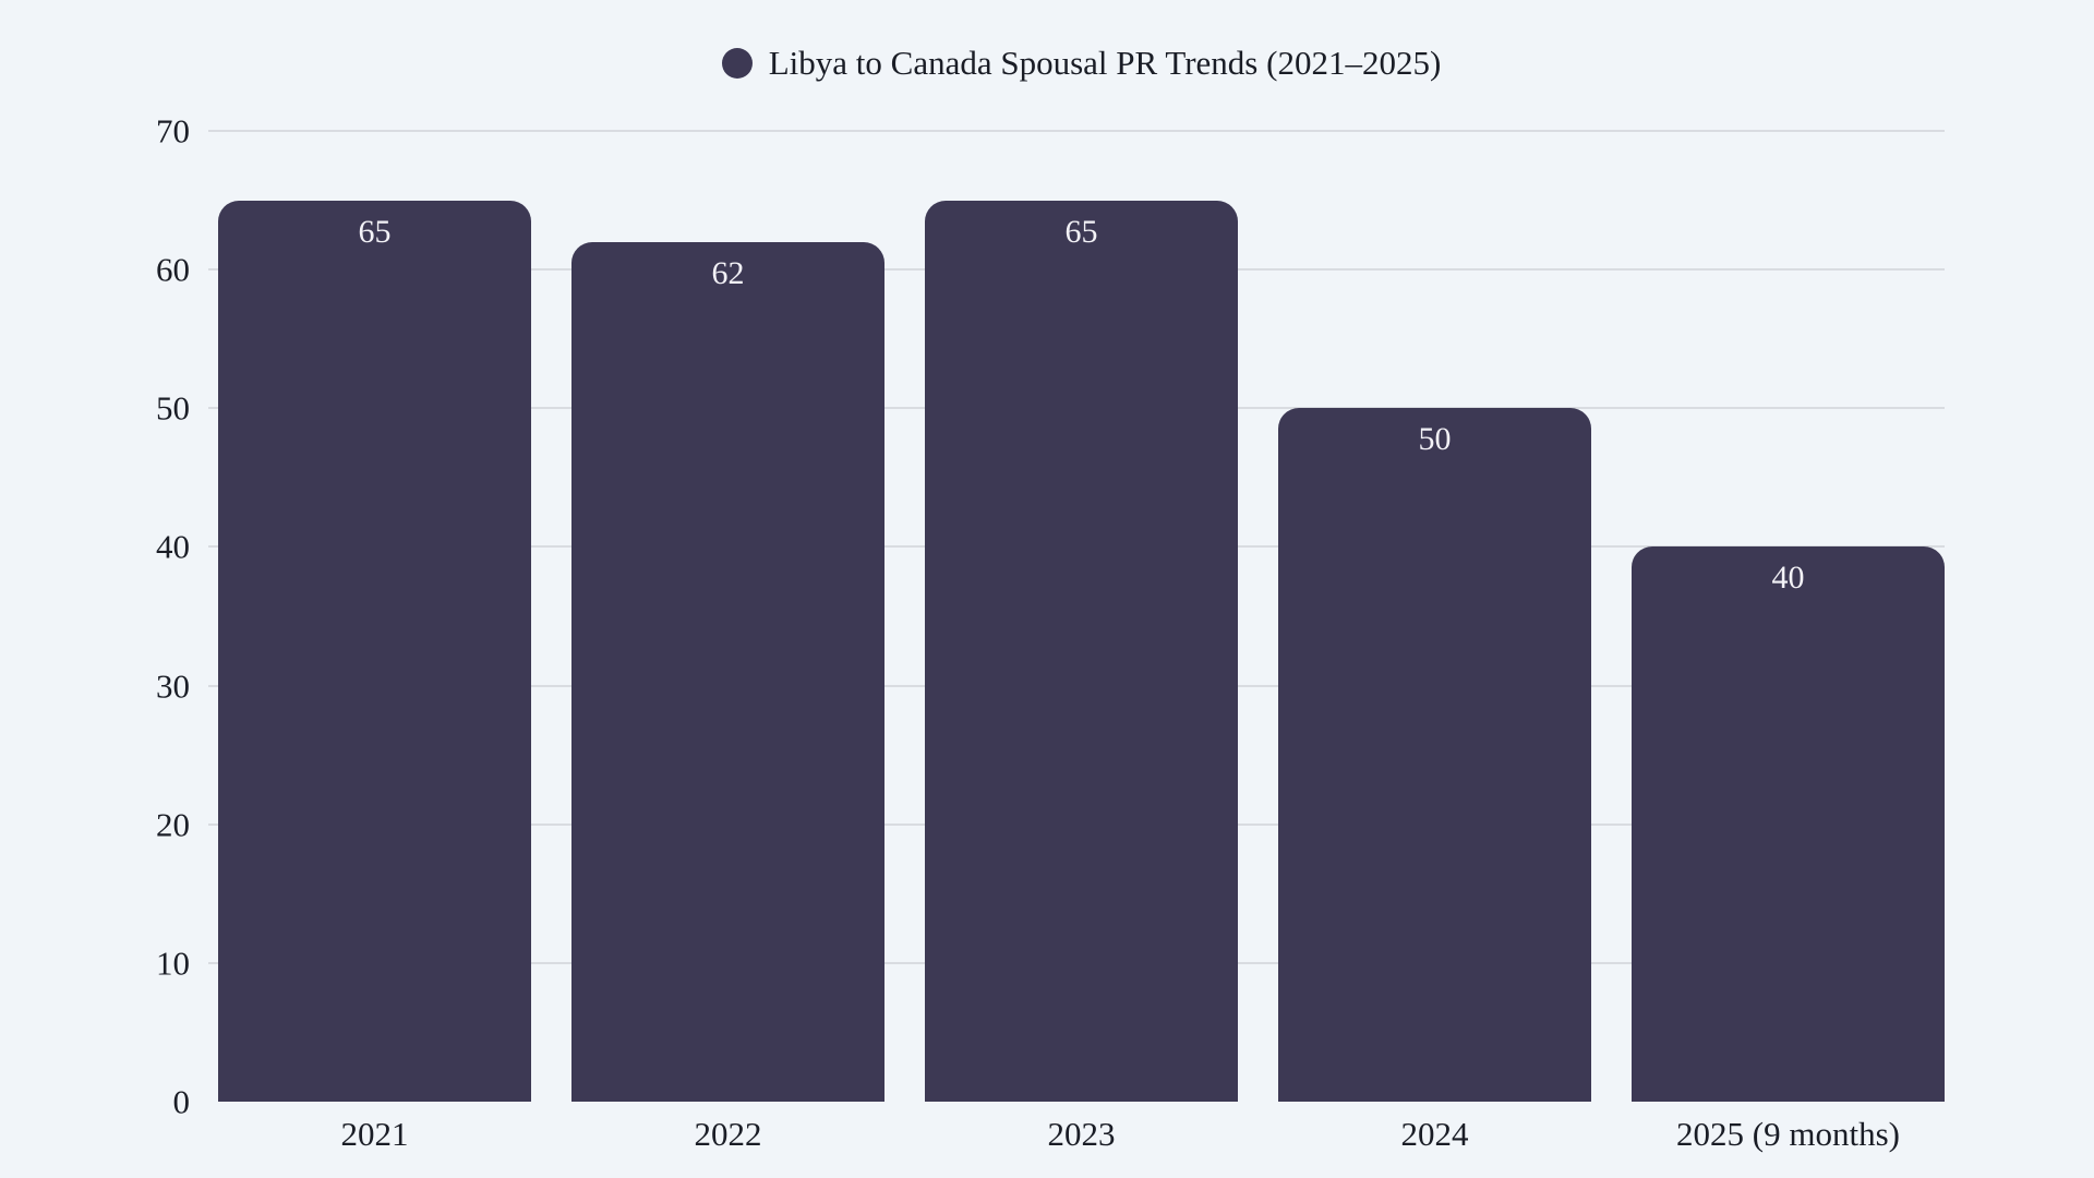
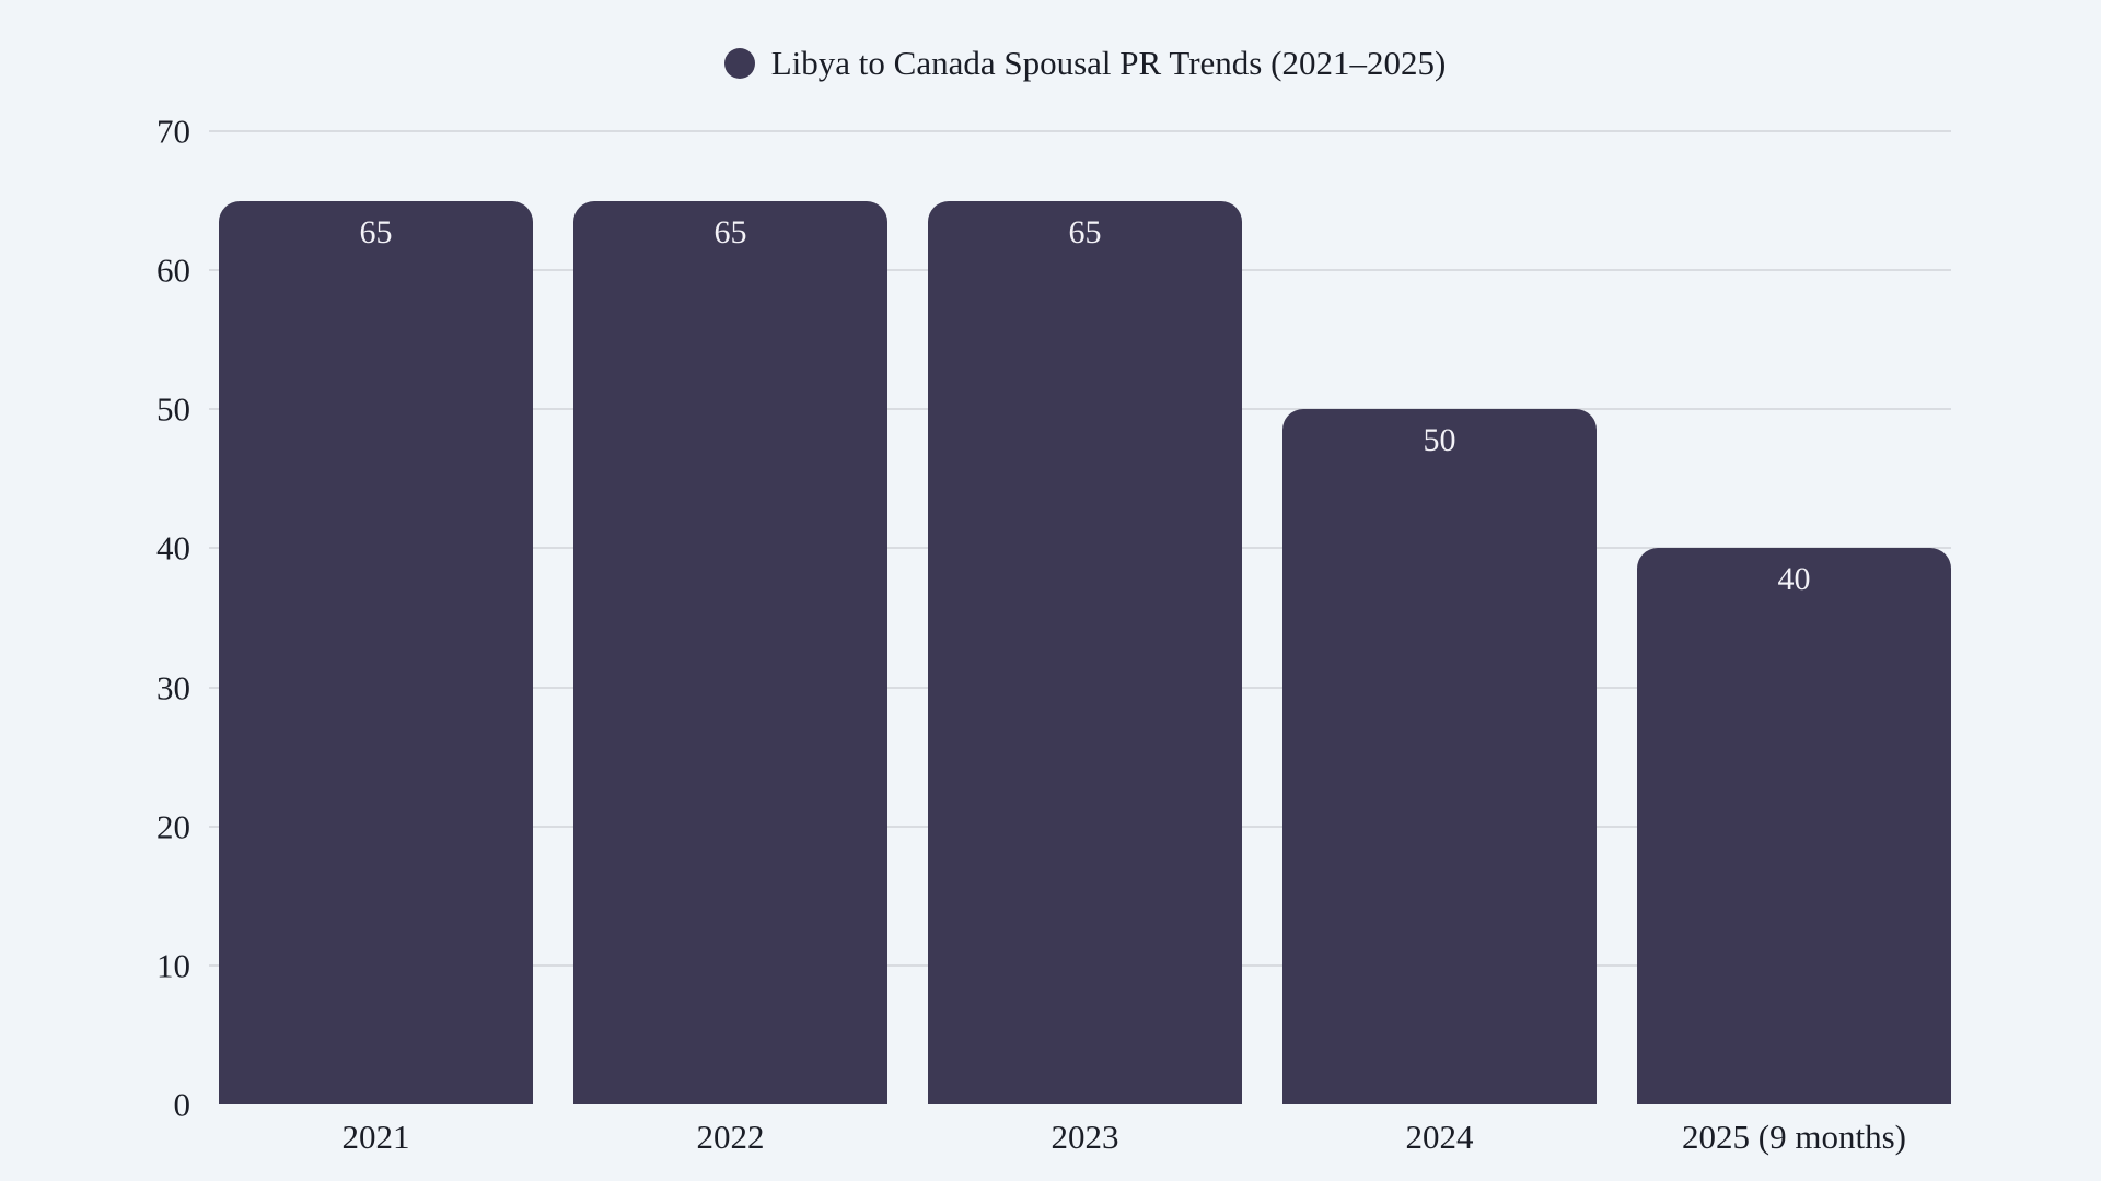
2022: 62 -> 65
